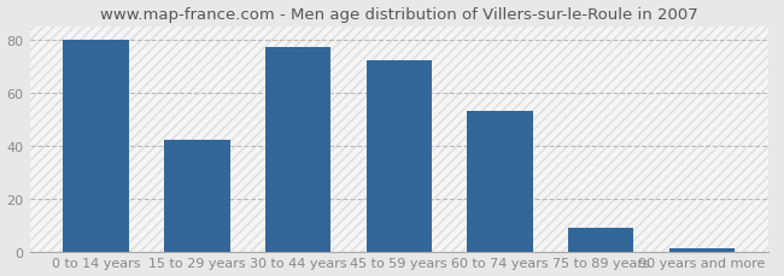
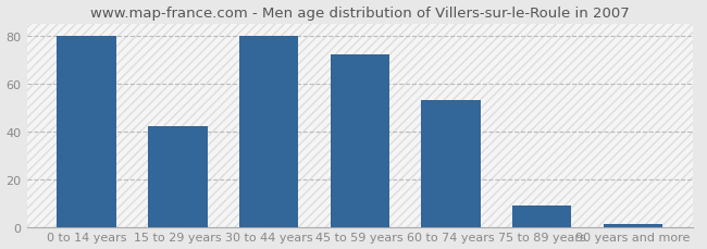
30 to 44 years: 77 -> 80
